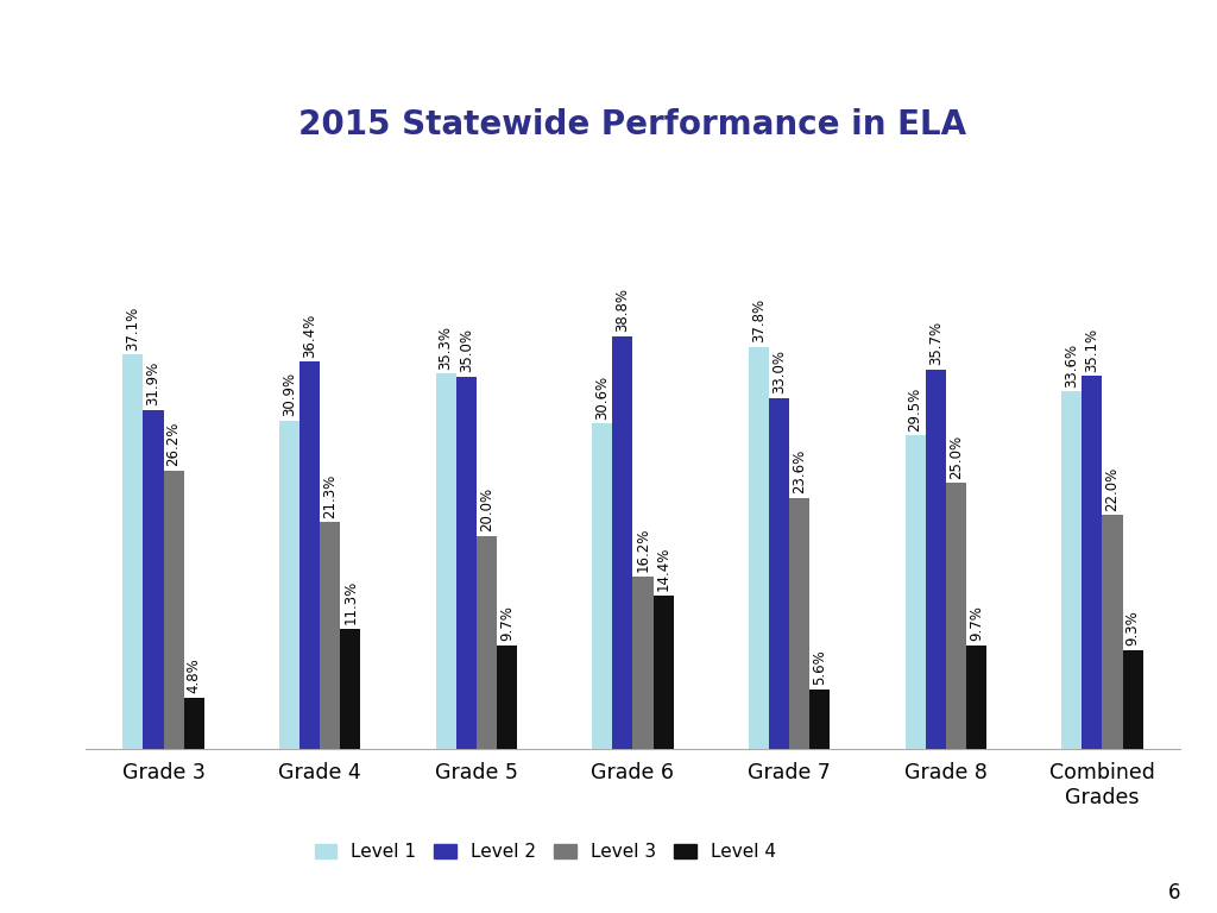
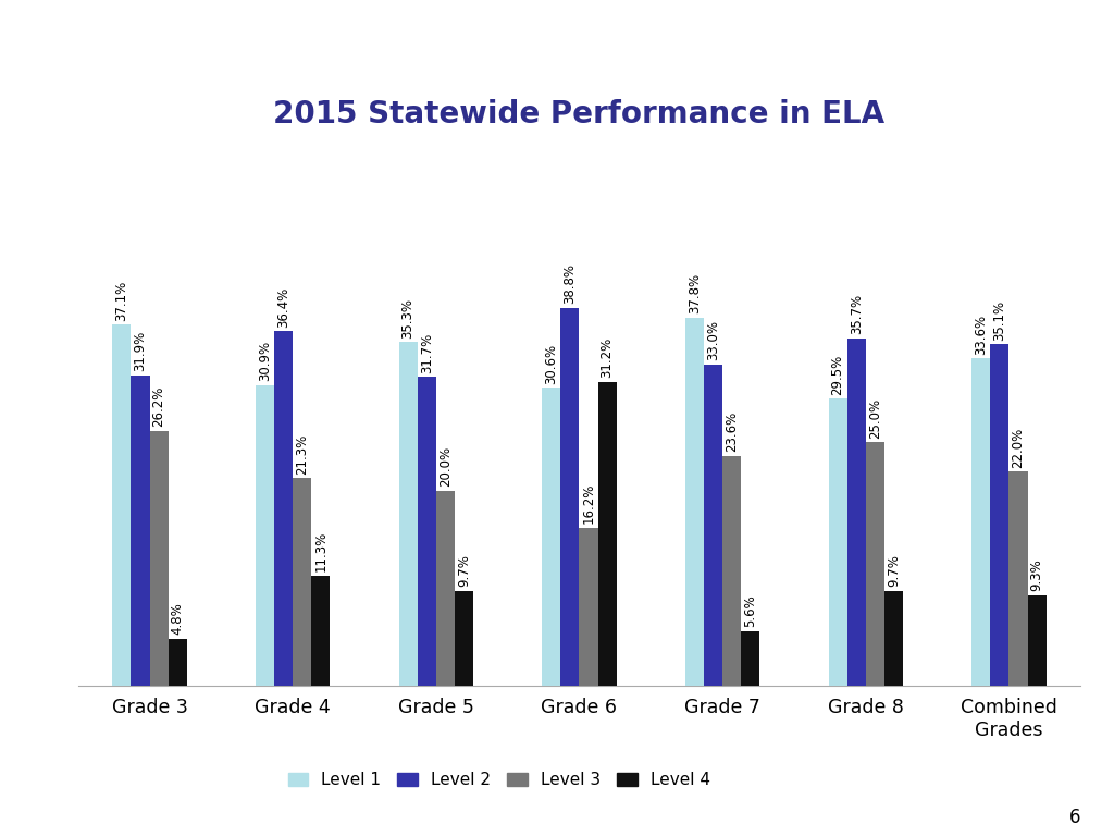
Level 2/Grade 5: 35.0% -> 31.7%
Level 4/Grade 6: 14.4% -> 31.2%
